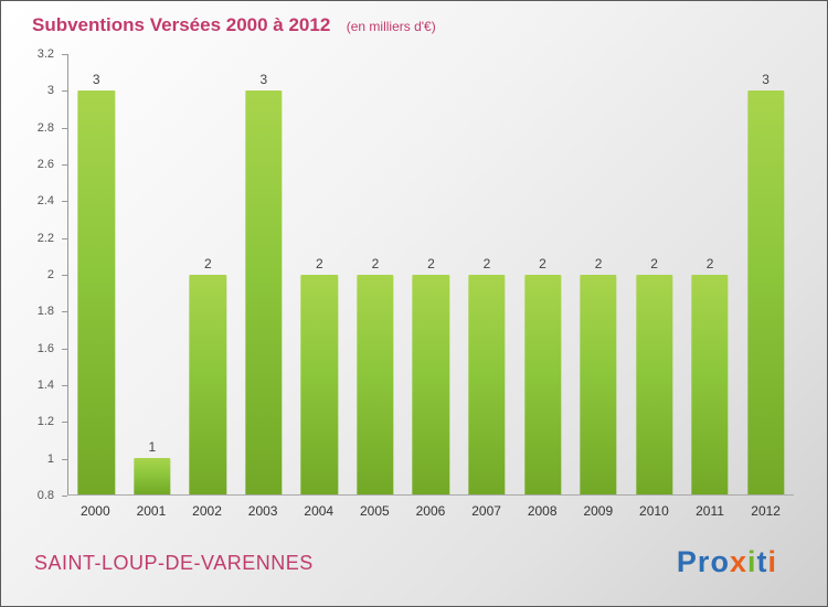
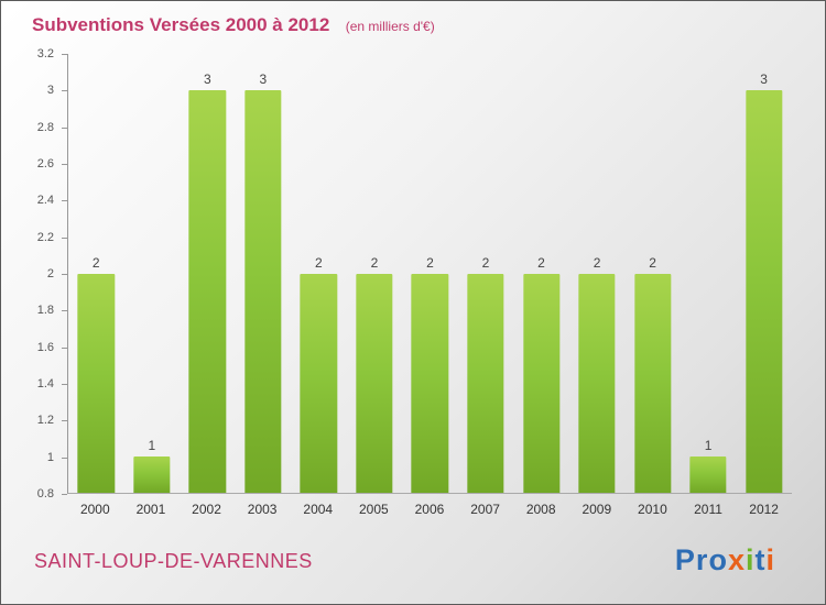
2000: 3 -> 2
2002: 2 -> 3
2011: 2 -> 1
